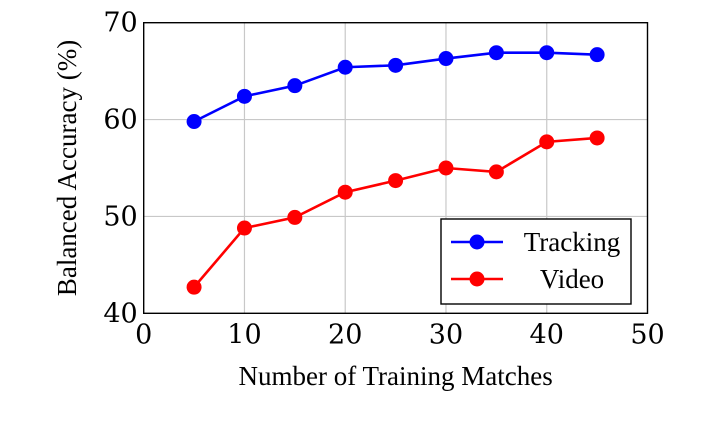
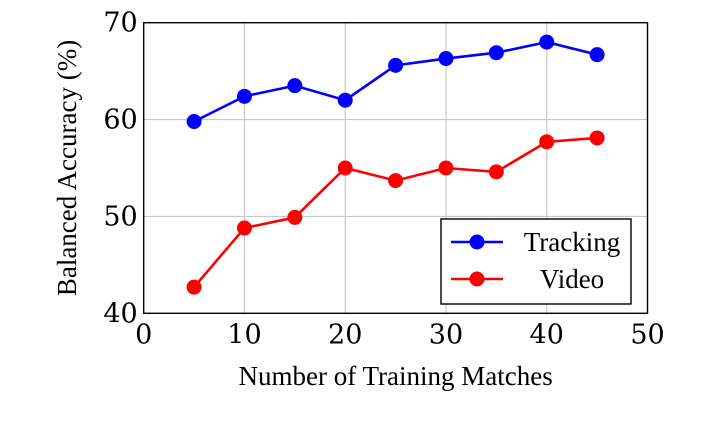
Tracking/20: 65 -> 62
Video/20: 52 -> 55
Tracking/40: 67 -> 68
